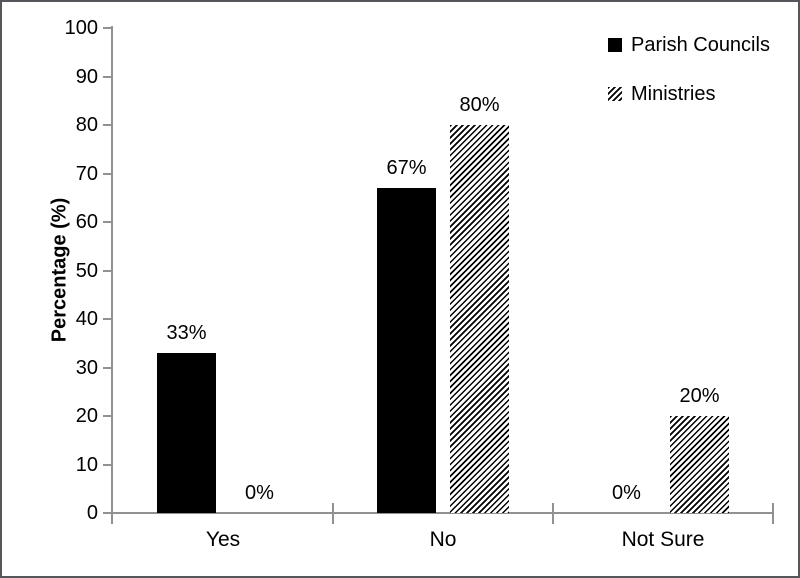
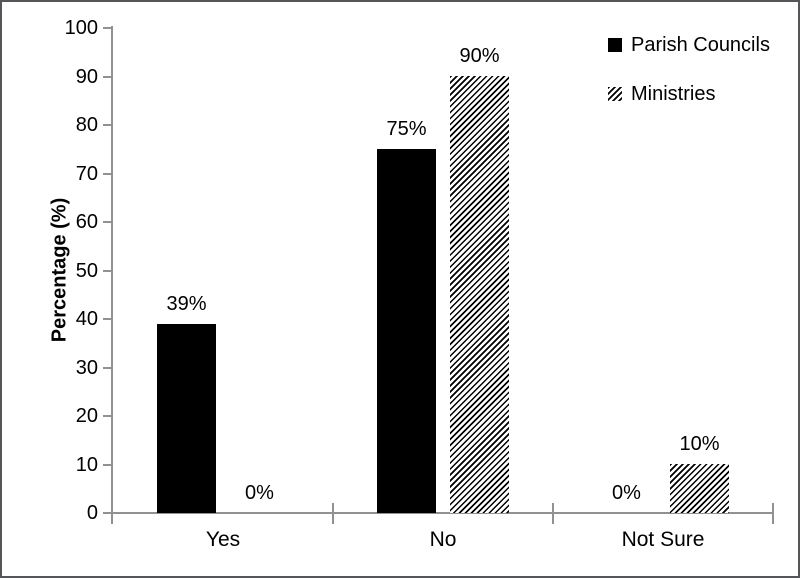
Parish Councils/Yes: 33% -> 39%
Parish Councils/No: 67% -> 75%
Ministries/No: 80% -> 90%
Ministries/Not Sure: 20% -> 10%
